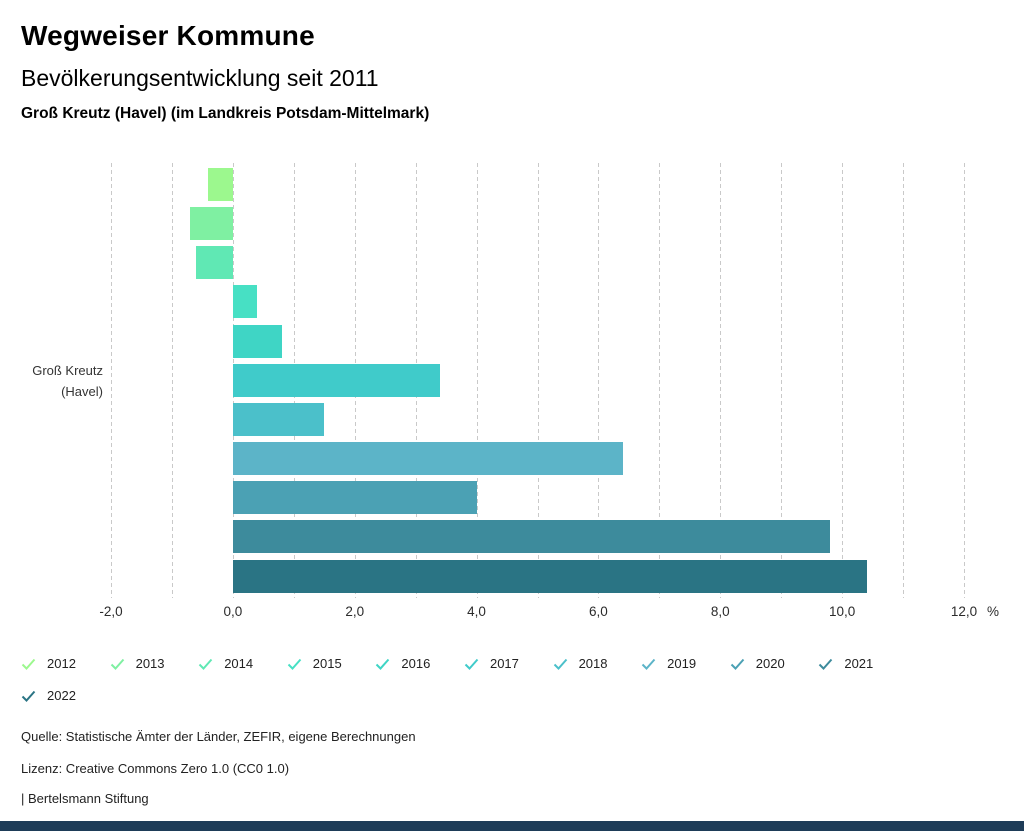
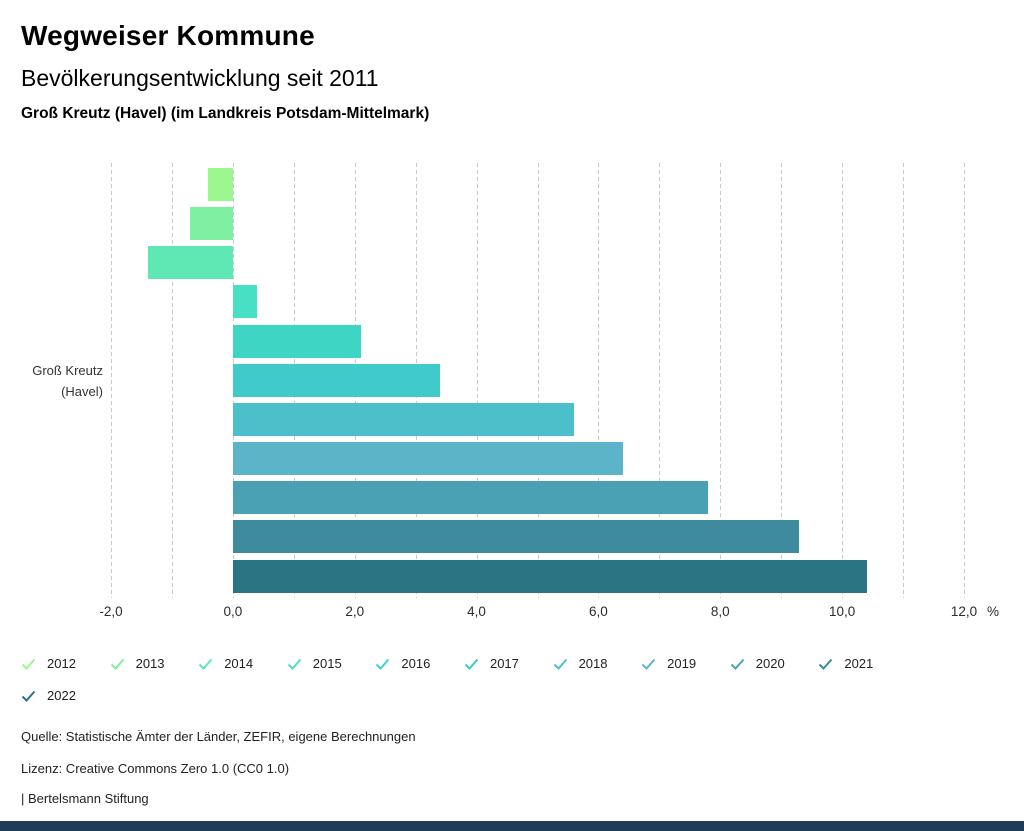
2014: -0,6 -> -1,4
2016: 0,8 -> 2,1
2018: 1,5 -> 5,6
2020: 4,0 -> 7,8
2021: 9,8 -> 9,3
